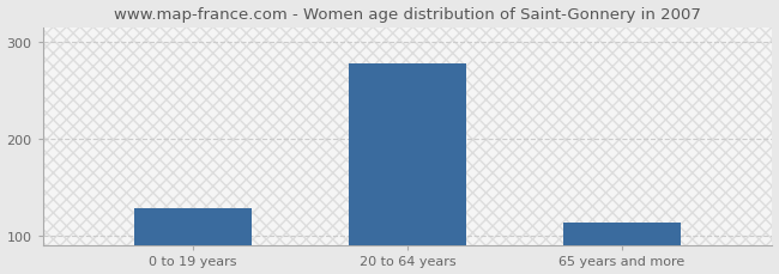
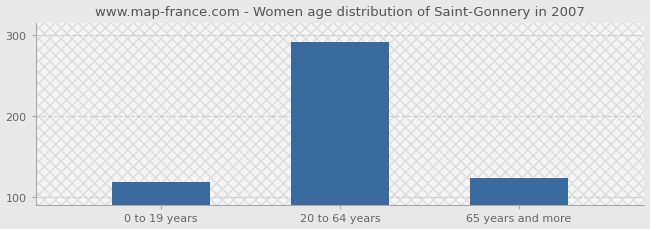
0 to 19 years: 128 -> 118
20 to 64 years: 278 -> 292
65 years and more: 113 -> 124
